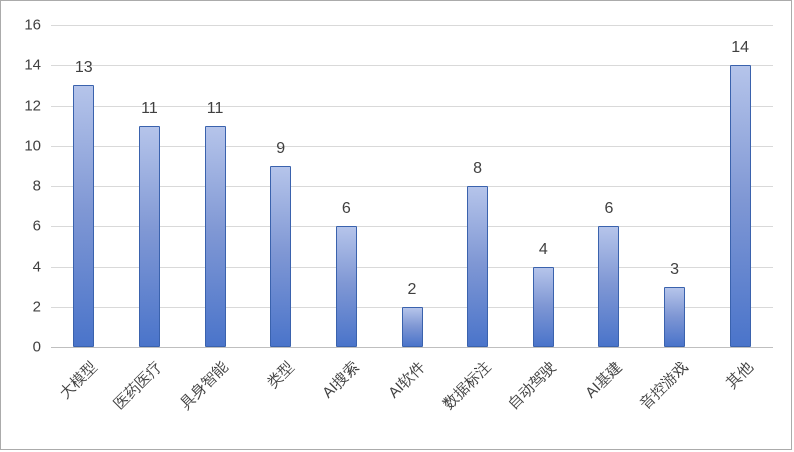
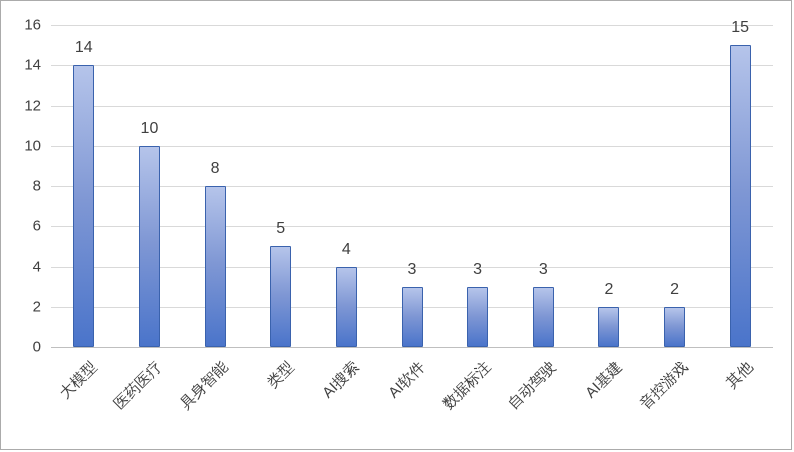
大模型: 13 -> 14
医药医疗: 11 -> 10
具身智能: 11 -> 8
类型: 9 -> 5
AI搜索: 6 -> 4
AI软件: 2 -> 3
数据标注: 8 -> 3
自动驾驶: 4 -> 3
AI基建: 6 -> 2
音控游戏: 3 -> 2
其他: 14 -> 15
